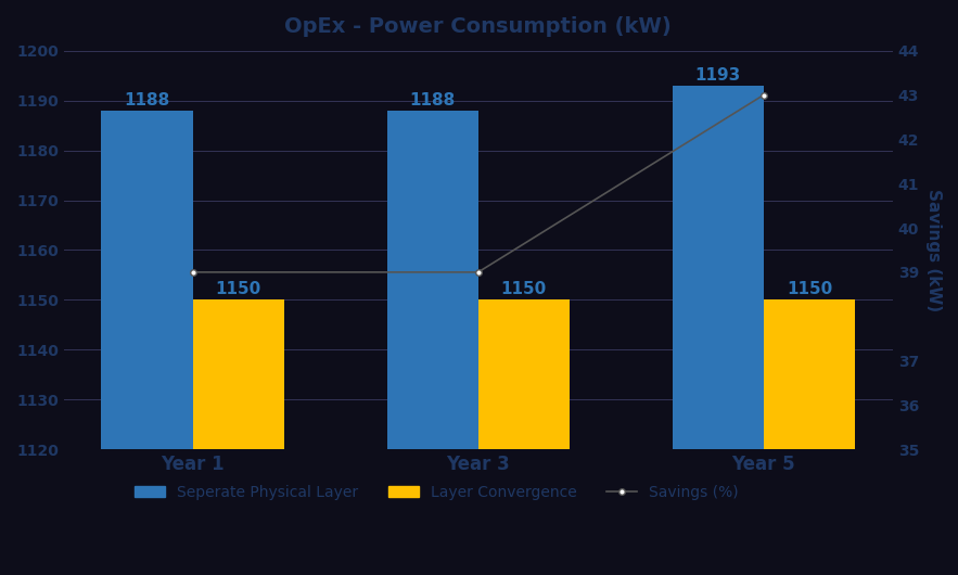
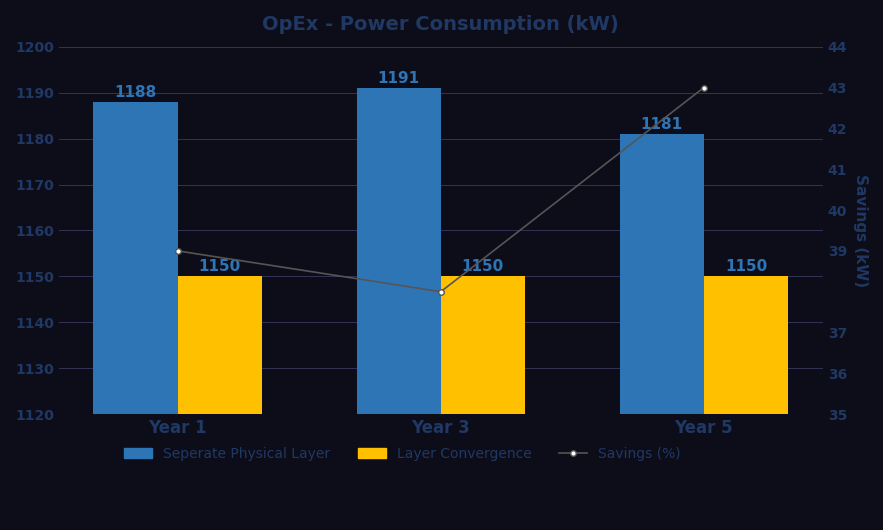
Seperate Physical Layer/Year 3: 1188 -> 1191
Savings (%)/Year 3: 39 -> 38
Seperate Physical Layer/Year 5: 1193 -> 1181
